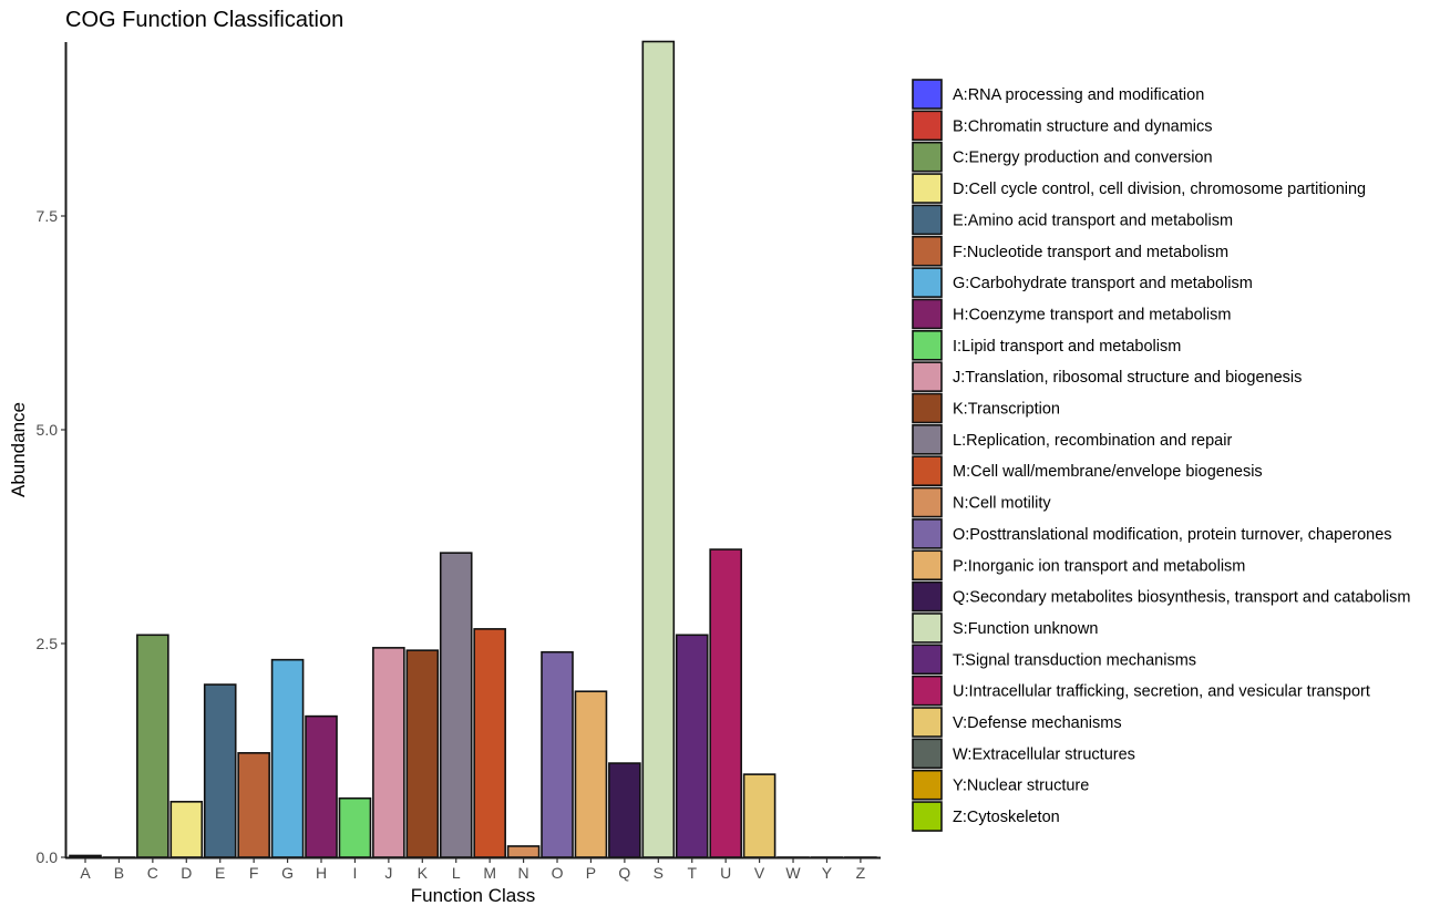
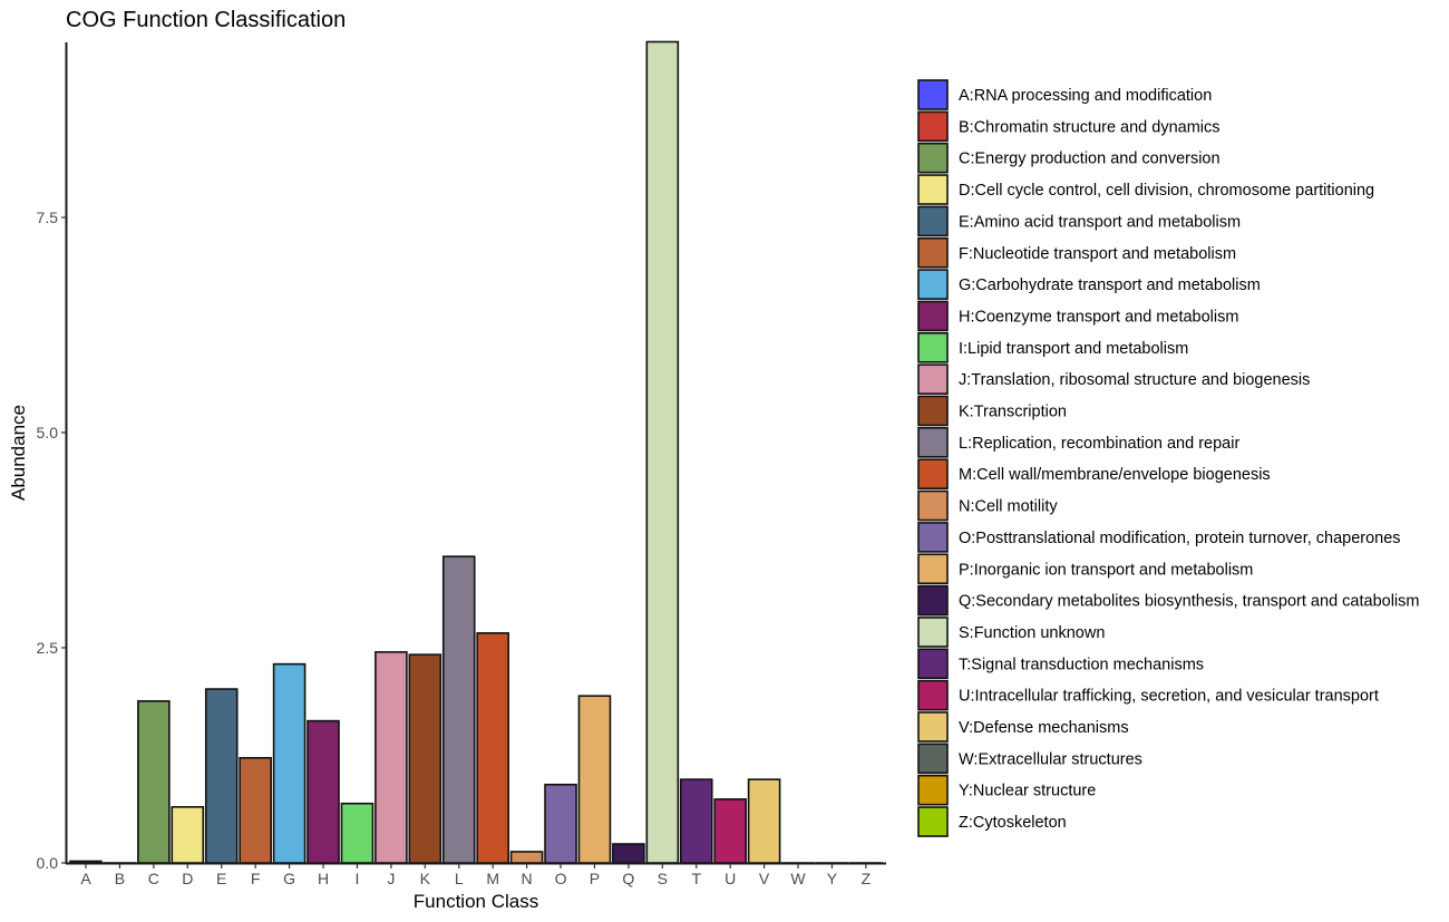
C: 2.6 -> 1.9
O: 2.4 -> 0.9
Q: 1.1 -> 0.2
T: 2.6 -> 1.0
U: 3.6 -> 0.7
